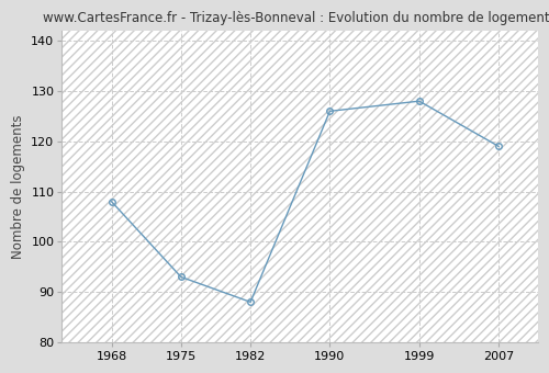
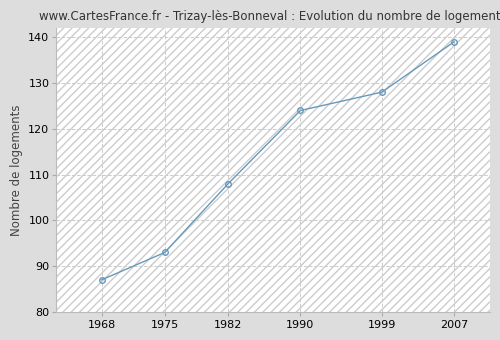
1968: 108 -> 87
1982: 88 -> 108
1990: 126 -> 124
2007: 119 -> 139
